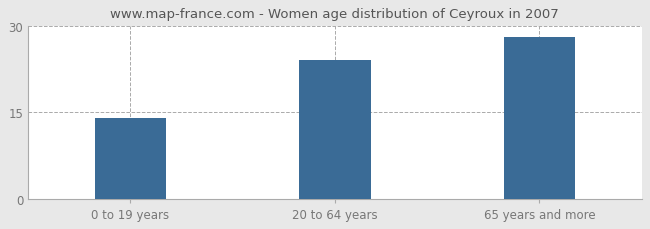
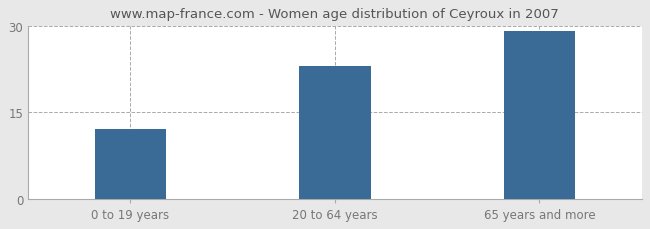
0 to 19 years: 14 -> 12
20 to 64 years: 24 -> 23
65 years and more: 28 -> 29
